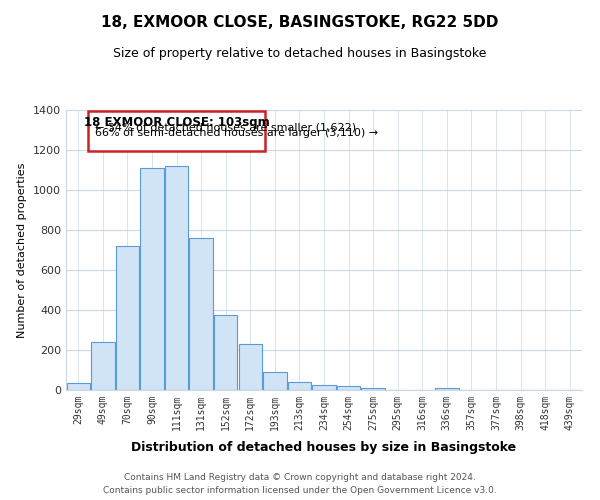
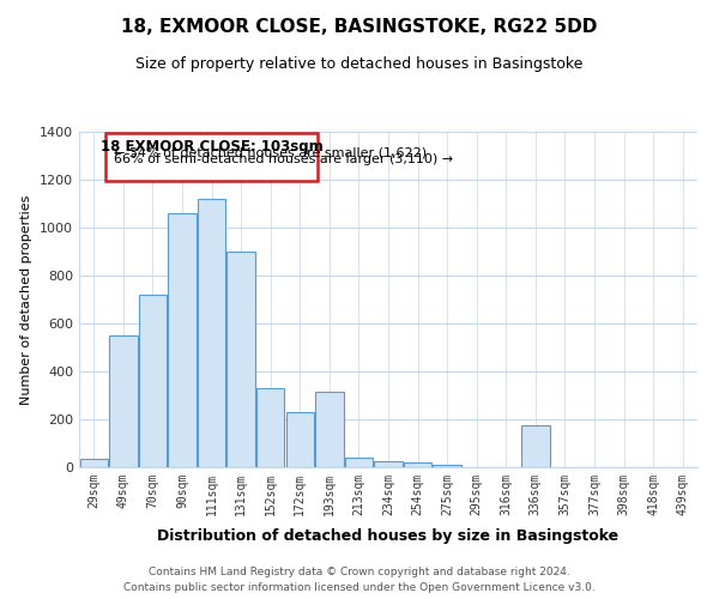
49sqm: 240 -> 550
90sqm: 1110 -> 1060
131sqm: 760 -> 900
152sqm: 375 -> 330
193sqm: 90 -> 315
336sqm: 10 -> 175
